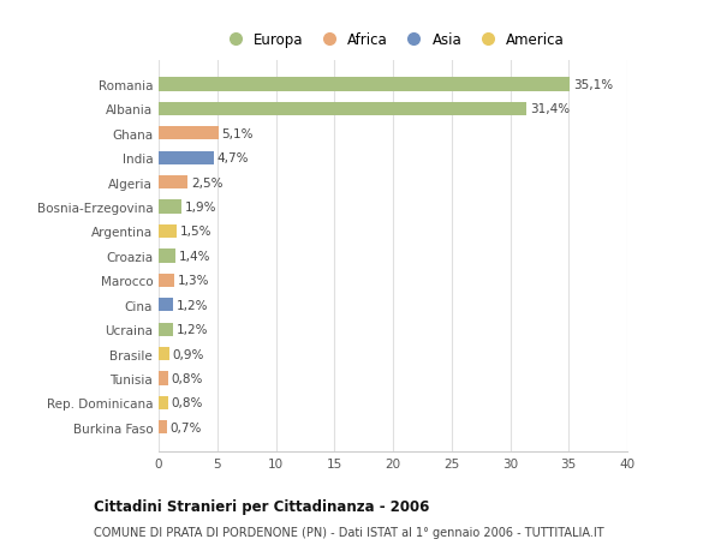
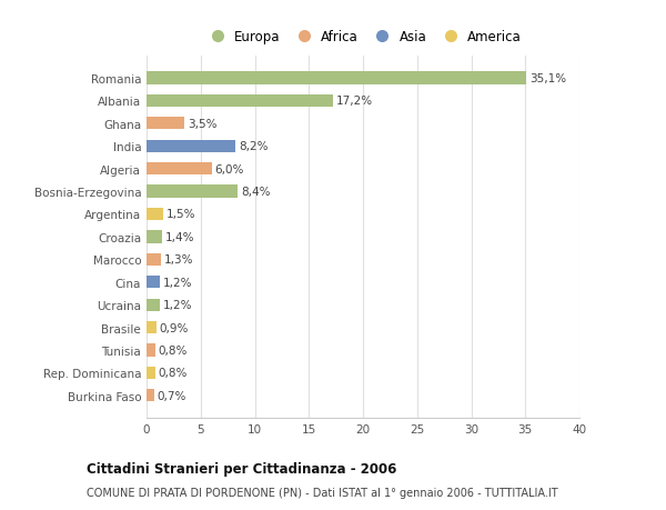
Albania: 31,4% -> 17,2%
Ghana: 5,1% -> 3,5%
India: 4,7% -> 8,2%
Algeria: 2,5% -> 6,0%
Bosnia-Erzegovina: 1,9% -> 8,4%
